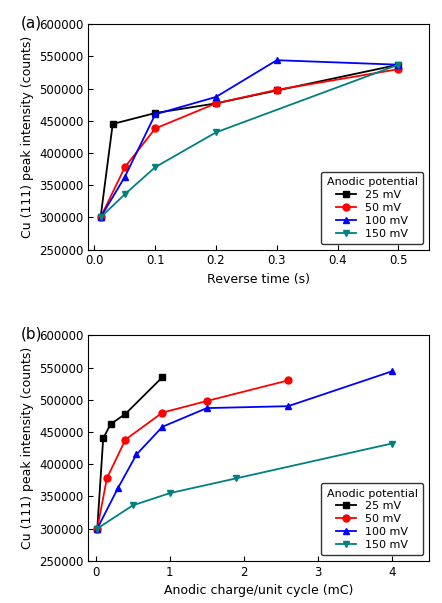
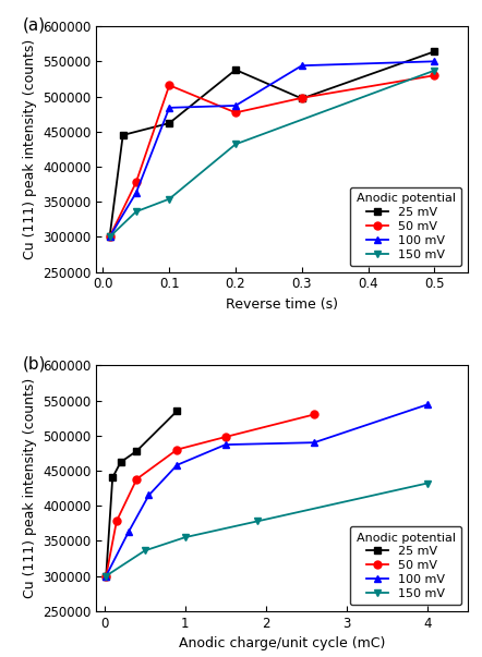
50 mV/0.1: 438000 -> 516000
100 mV/0.1: 460000 -> 484000
150 mV/0.1: 378000 -> 354000
25 mV/0.2: 477000 -> 538000
25 mV/0.5: 537000 -> 564000
100 mV/0.5: 537000 -> 550000
